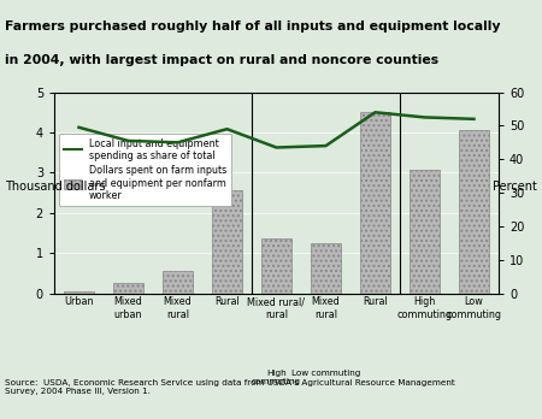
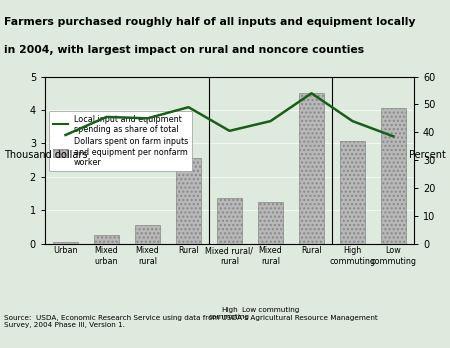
Local input and equipment spending as share of total/Urban: 49.5 -> 39.0
Local input and equipment spending as share of total/Mixed rural/ rural: 43.5 -> 40.5
Local input and equipment spending as share of total/High commuting: 52.5 -> 44.0
Local input and equipment spending as share of total/Low commuting: 52.0 -> 38.5
